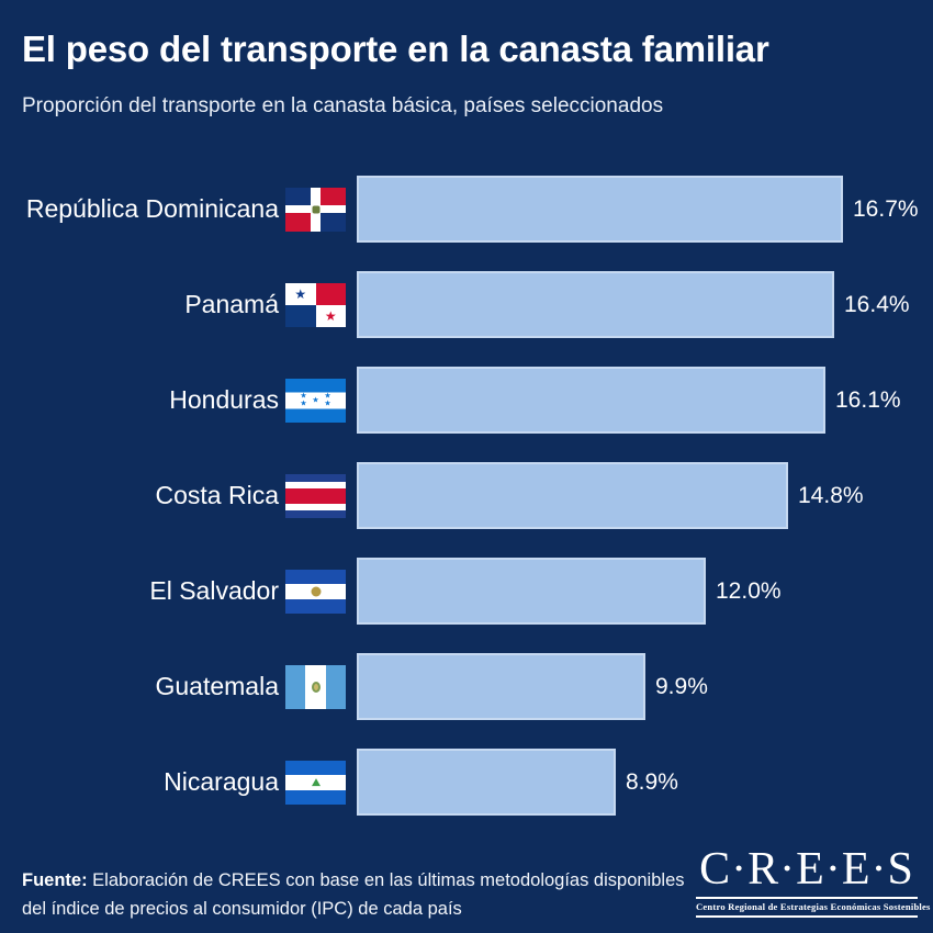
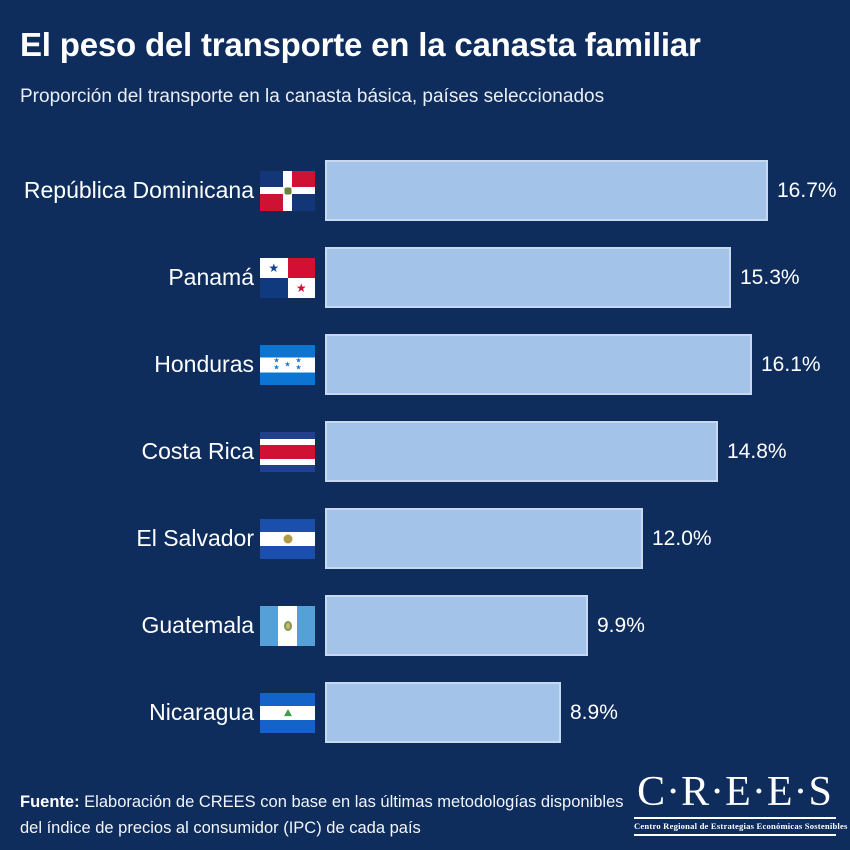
Panamá: 16.4% -> 15.3%
